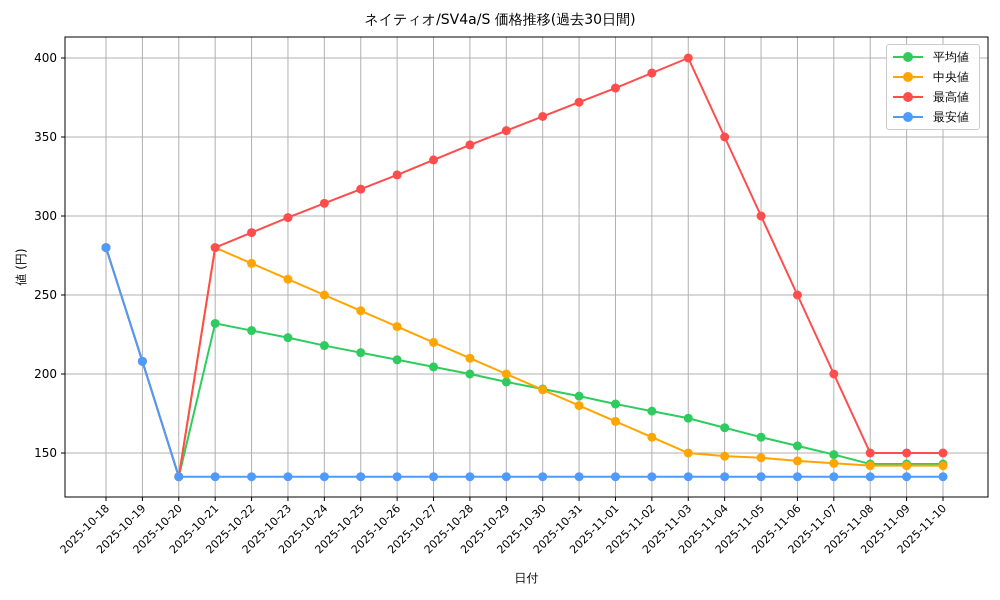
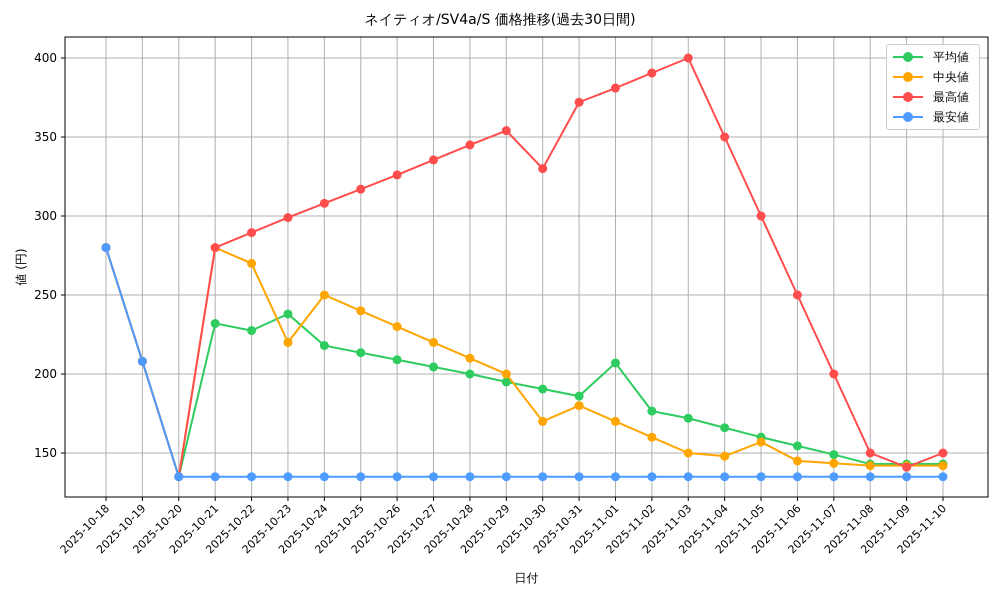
平均値/2025-10-23: 223 -> 238
中央値/2025-10-23: 260 -> 220
中央値/2025-10-30: 190 -> 170
最高値/2025-10-30: 363 -> 330
平均値/2025-11-01: 181 -> 207
中央値/2025-11-05: 147 -> 157
最高値/2025-11-09: 150 -> 141
